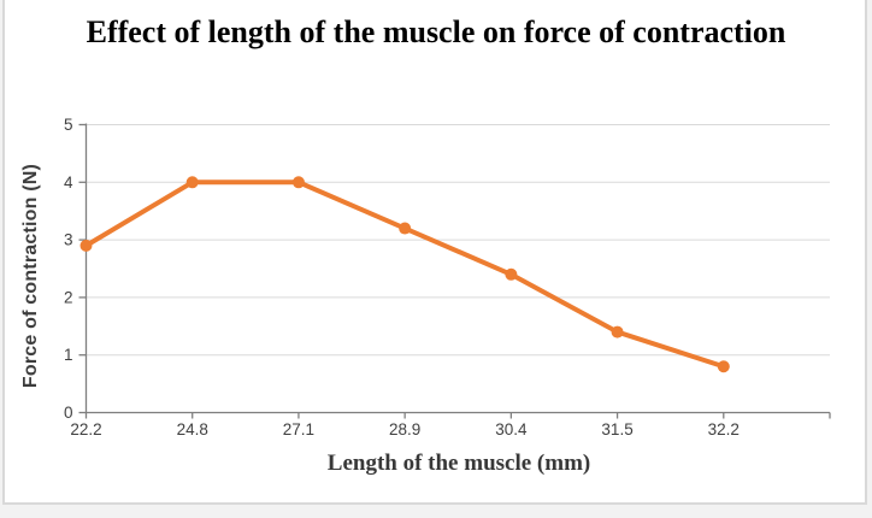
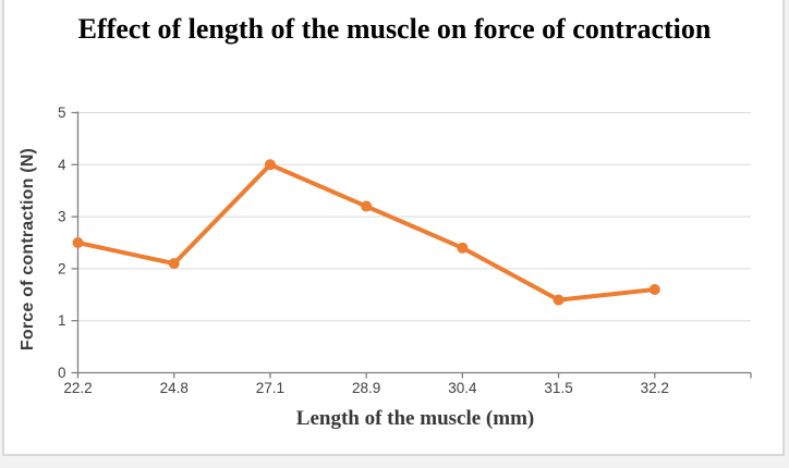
22.2: 2.9 -> 2.5
24.8: 4.0 -> 2.1
32.2: 0.8 -> 1.6
